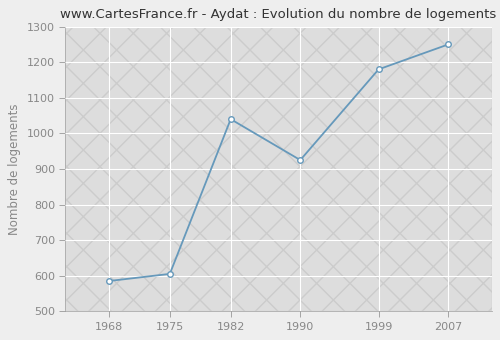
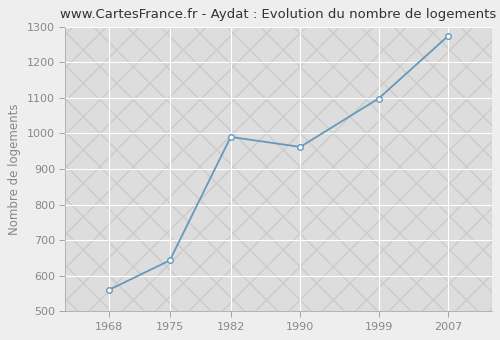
1968: 585 -> 560
1975: 605 -> 643
1982: 1040 -> 990
1990: 925 -> 962
1999: 1180 -> 1098
2007: 1250 -> 1274
